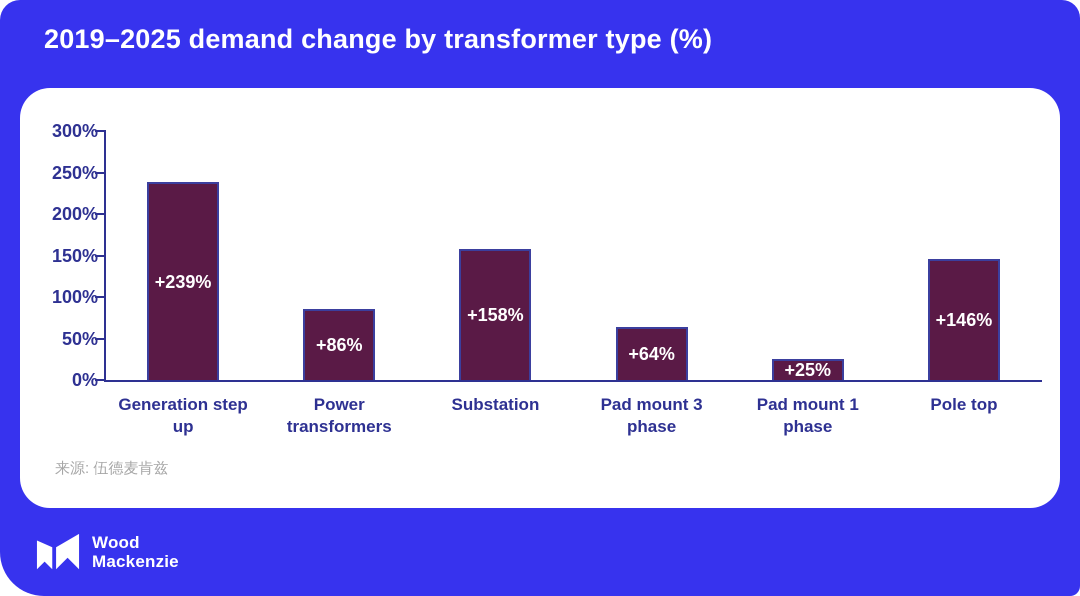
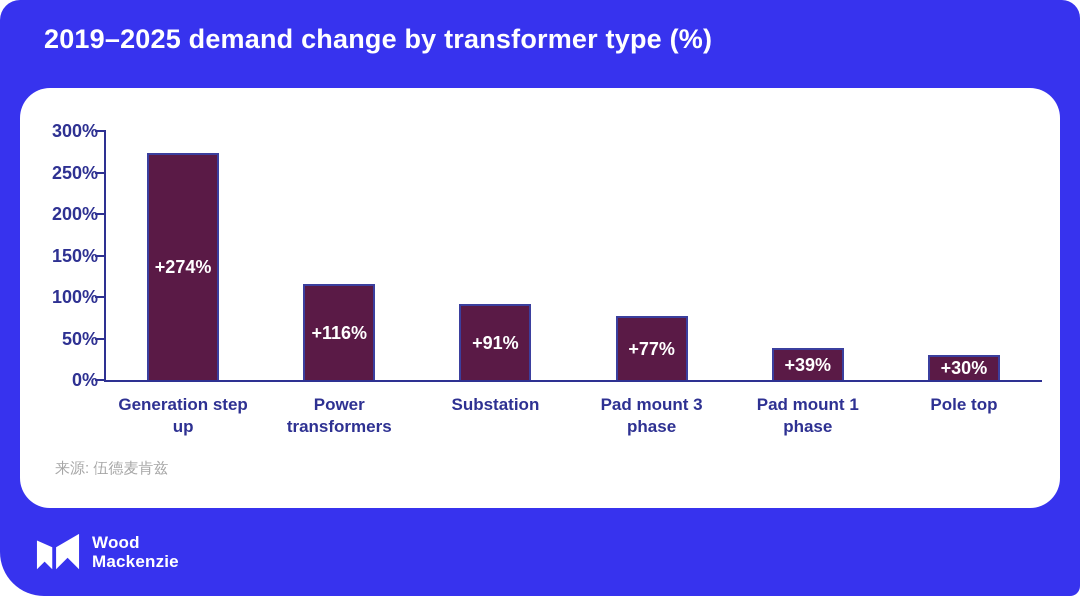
Generation step up: +239% -> +274%
Power transformers: +86% -> +116%
Substation: +158% -> +91%
Pad mount 3 phase: +64% -> +77%
Pad mount 1 phase: +25% -> +39%
Pole top: +146% -> +30%
